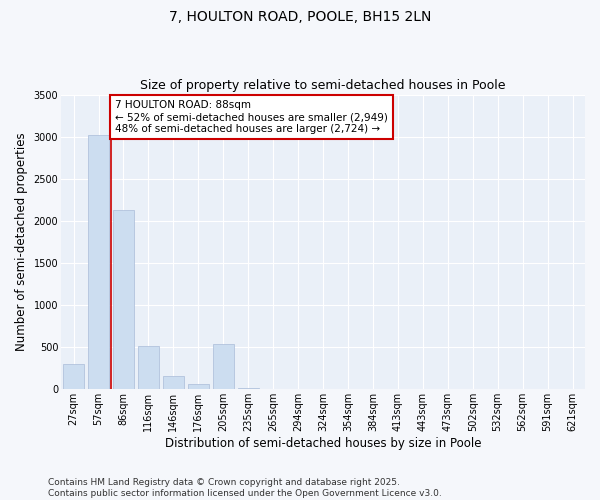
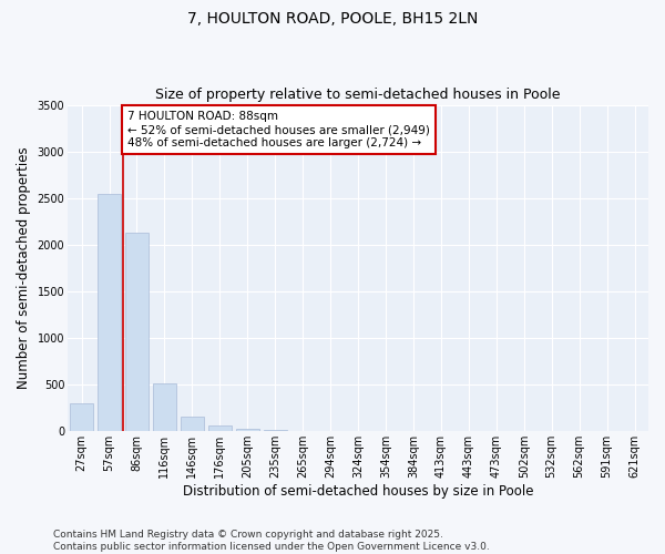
57sqm: 3020 -> 2540
205sqm: 540 -> 30
